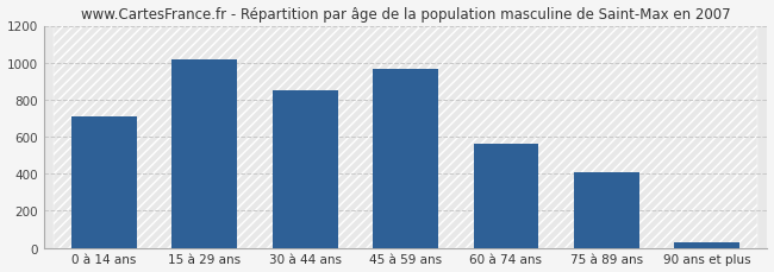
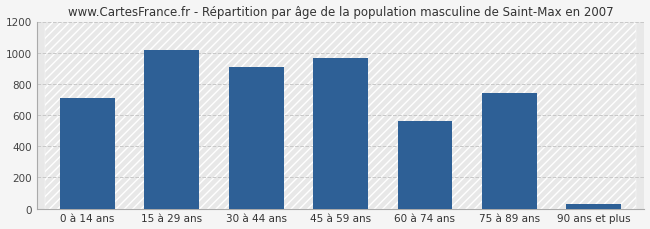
30 à 44 ans: 850 -> 910
75 à 89 ans: 400 -> 740
